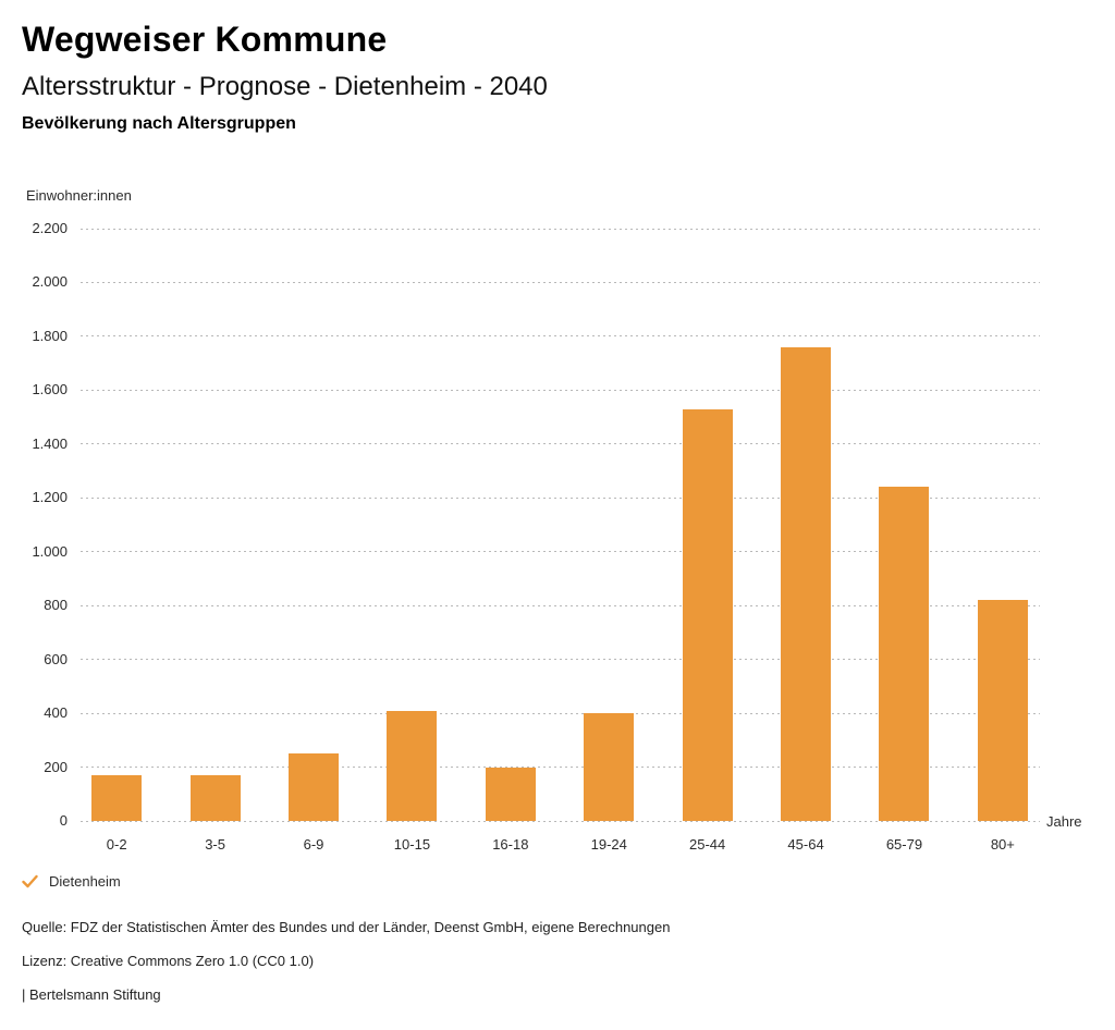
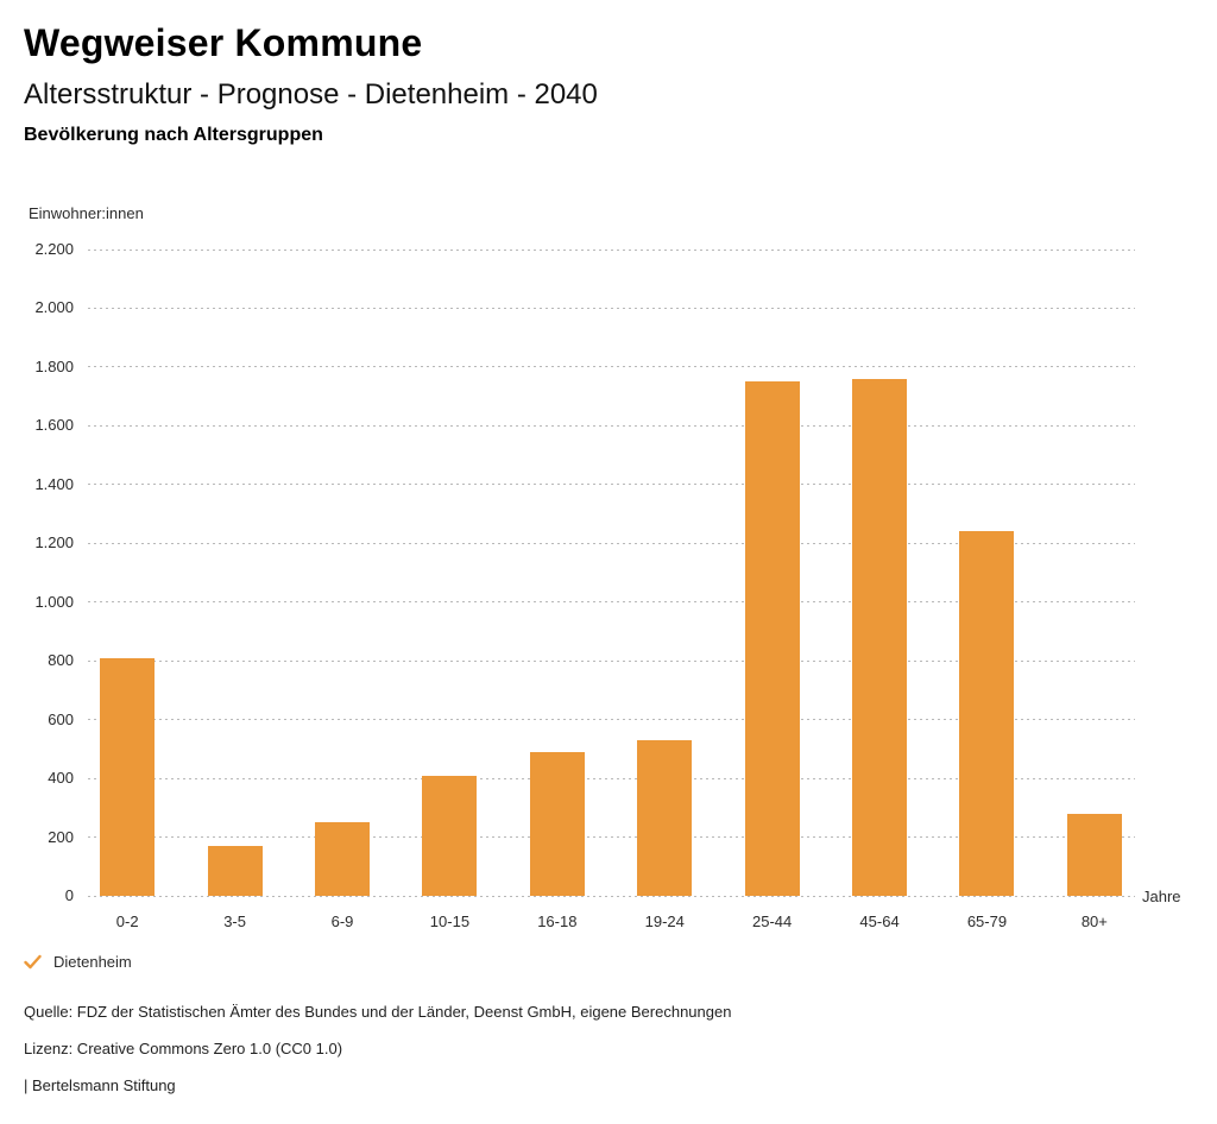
0-2: 170 -> 810
16-18: 200 -> 490
19-24: 400 -> 530
25-44: 1530 -> 1750
80+: 820 -> 280
